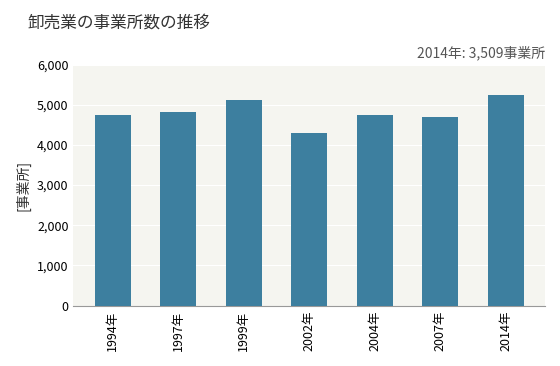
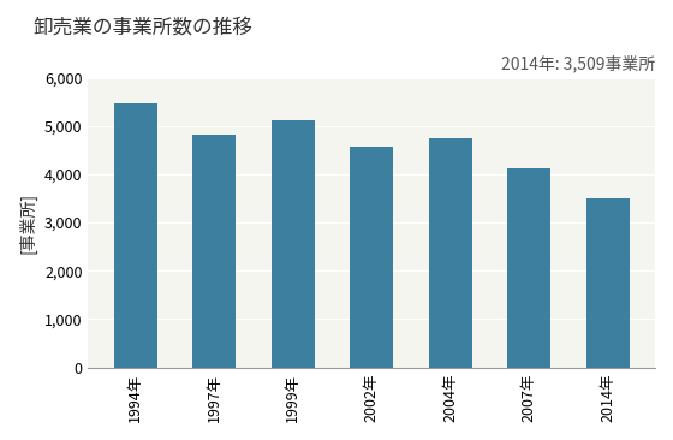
1994年: 4,750 -> 5,460
2002年: 4,300 -> 4,560
2007年: 4,700 -> 4,130
2014年: 5,250 -> 3,510
